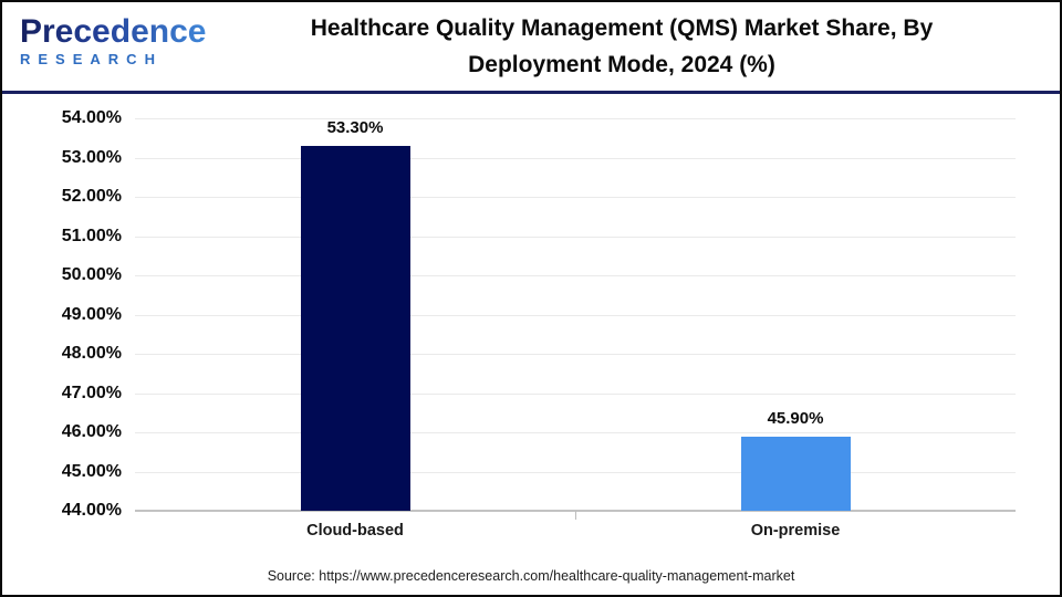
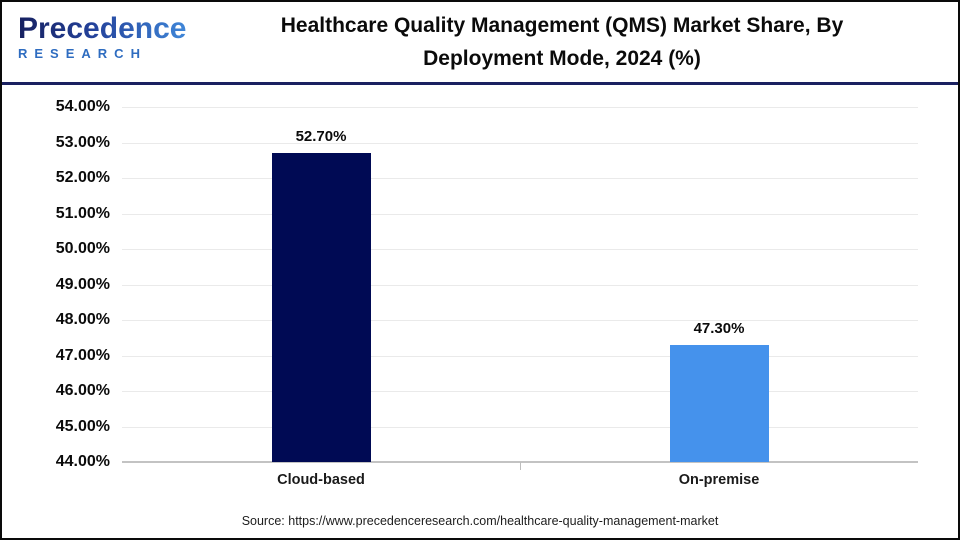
Cloud-based: 53.30% -> 52.70%
On-premise: 45.90% -> 47.30%
